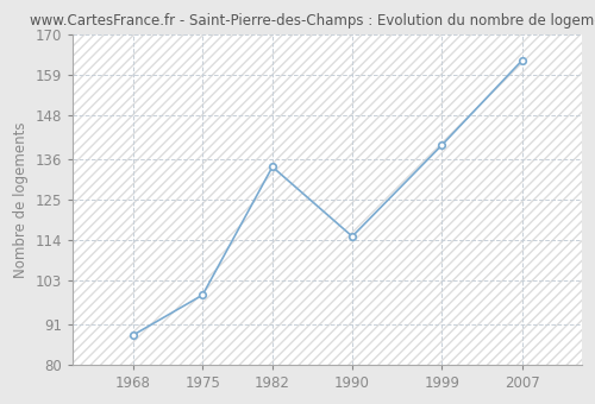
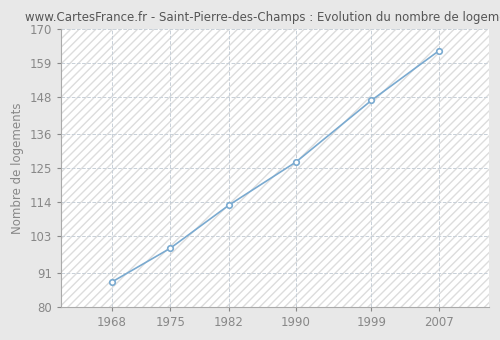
1982: 134 -> 113
1990: 115 -> 127
1999: 140 -> 147
